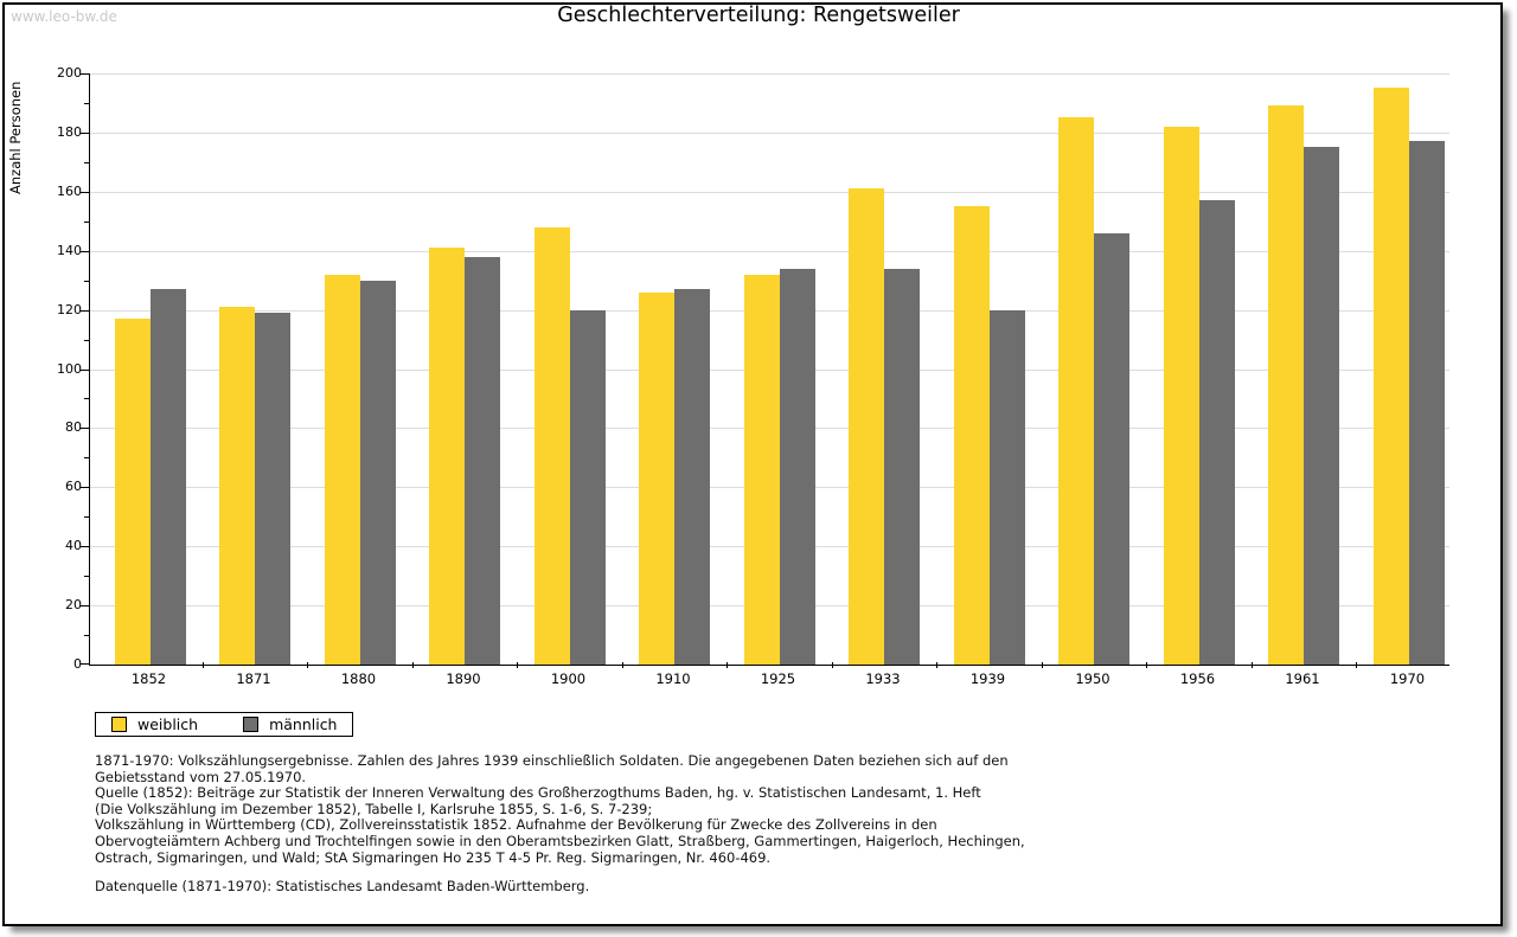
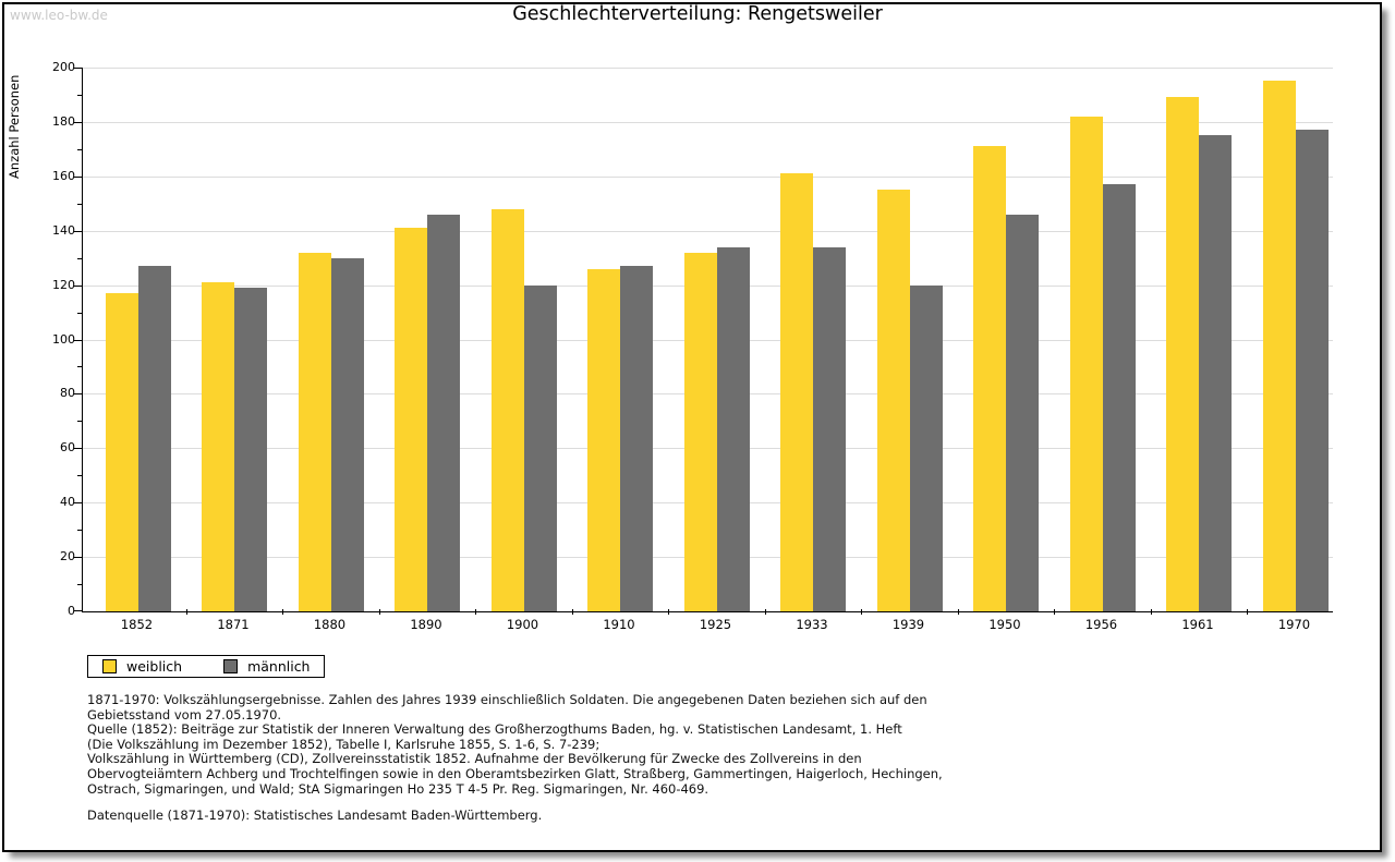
männlich/1890: 138 -> 146
weiblich/1950: 185 -> 171
